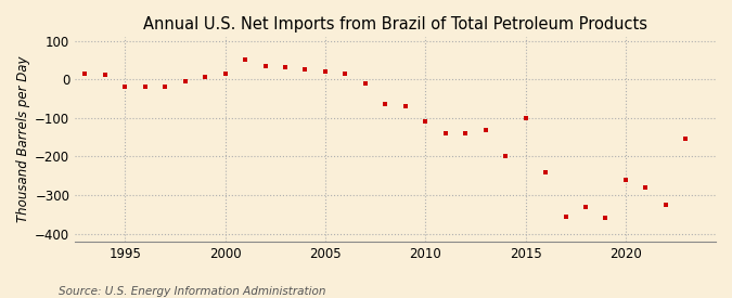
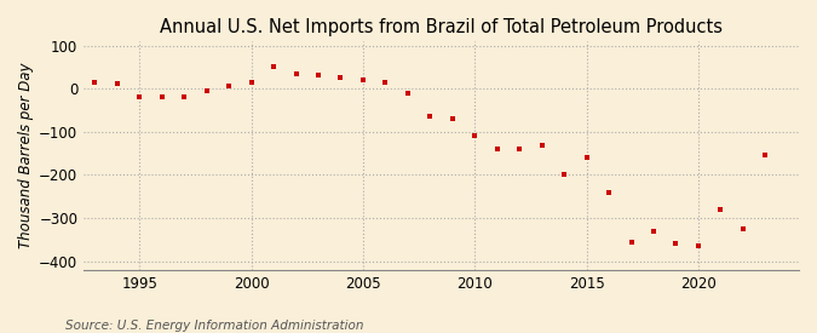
2015: -100 -> -160
2020: -260 -> -365
